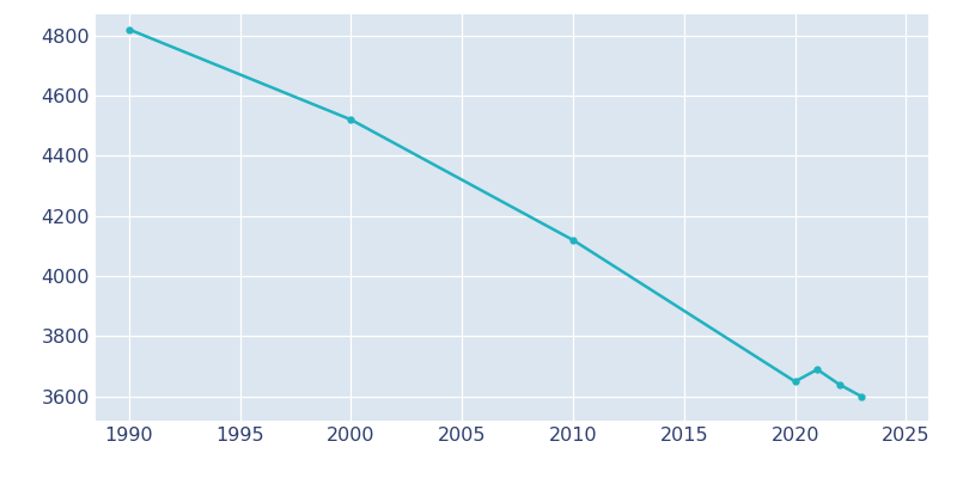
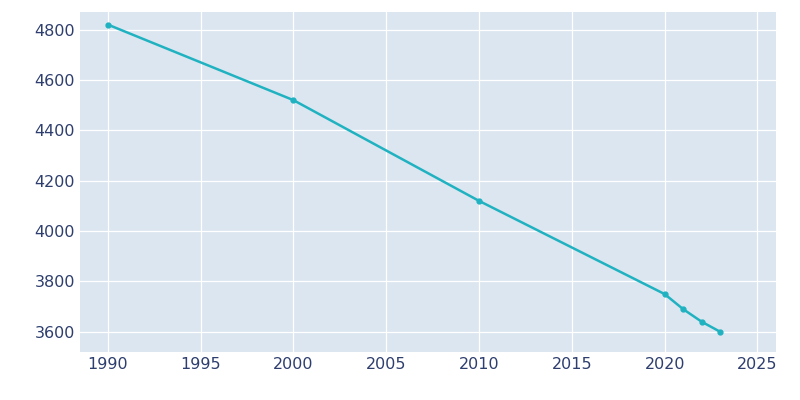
2020: 3650 -> 3750
